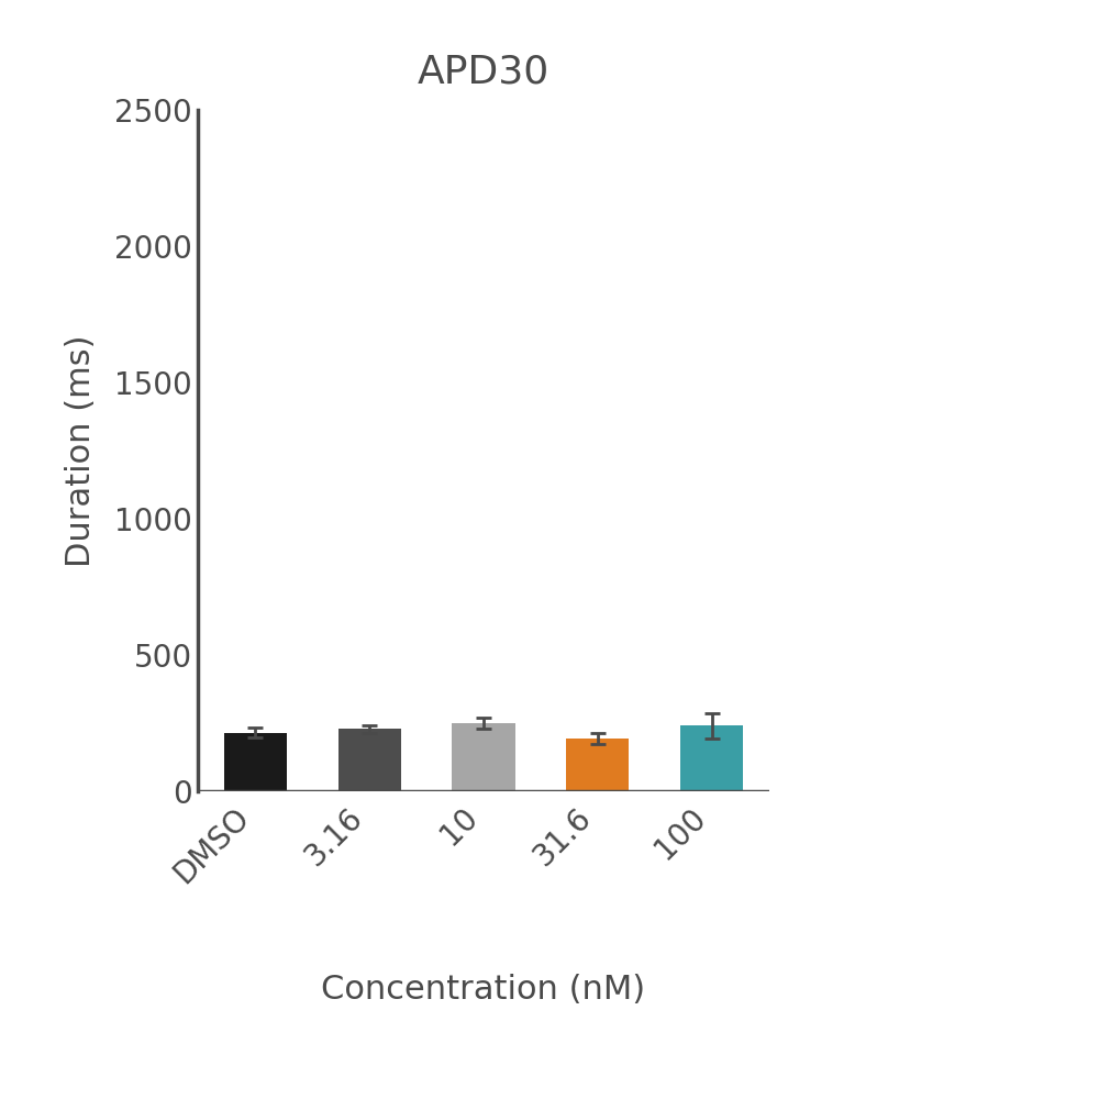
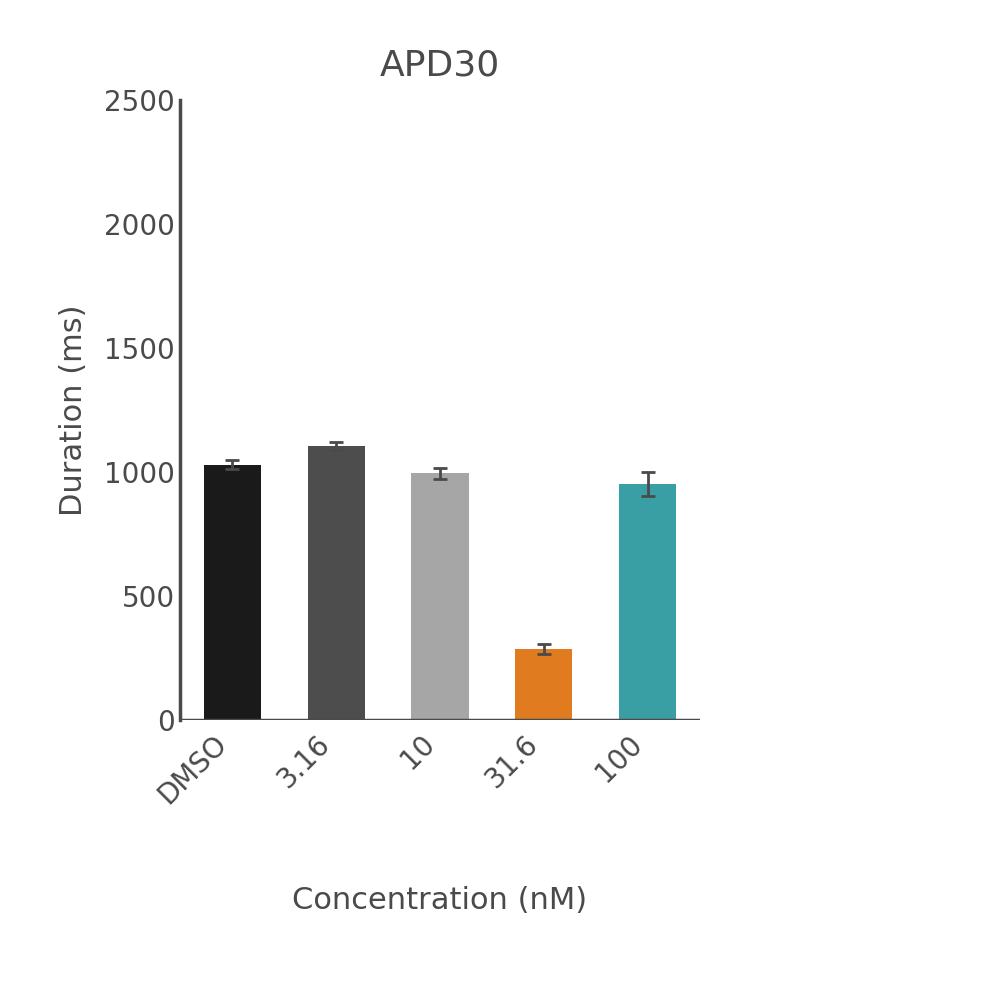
DMSO: 215 -> 1030
3.16: 228 -> 1105
10: 250 -> 995
31.6: 192 -> 285
100: 240 -> 950
